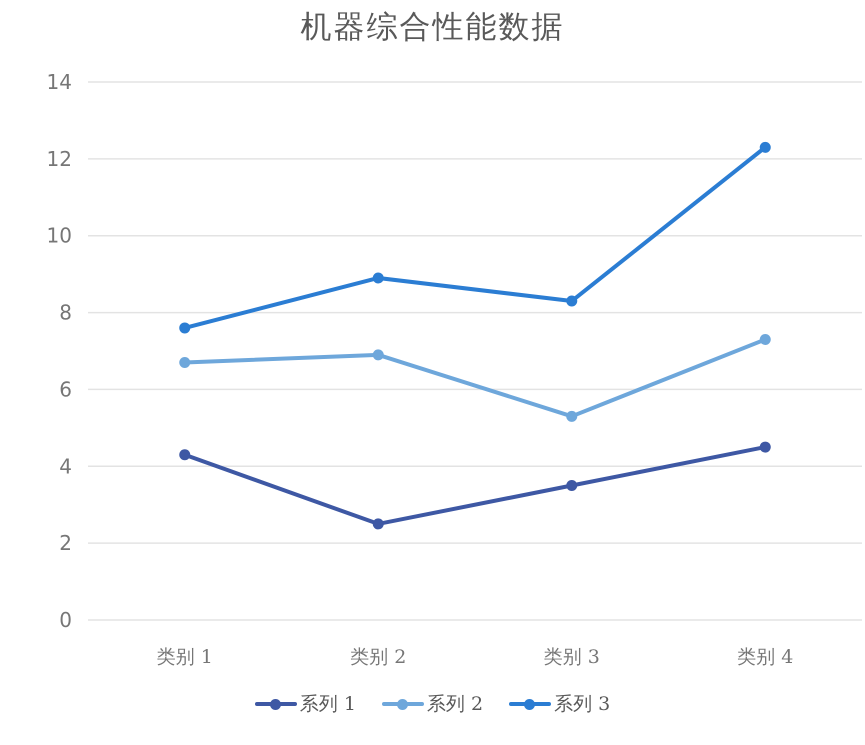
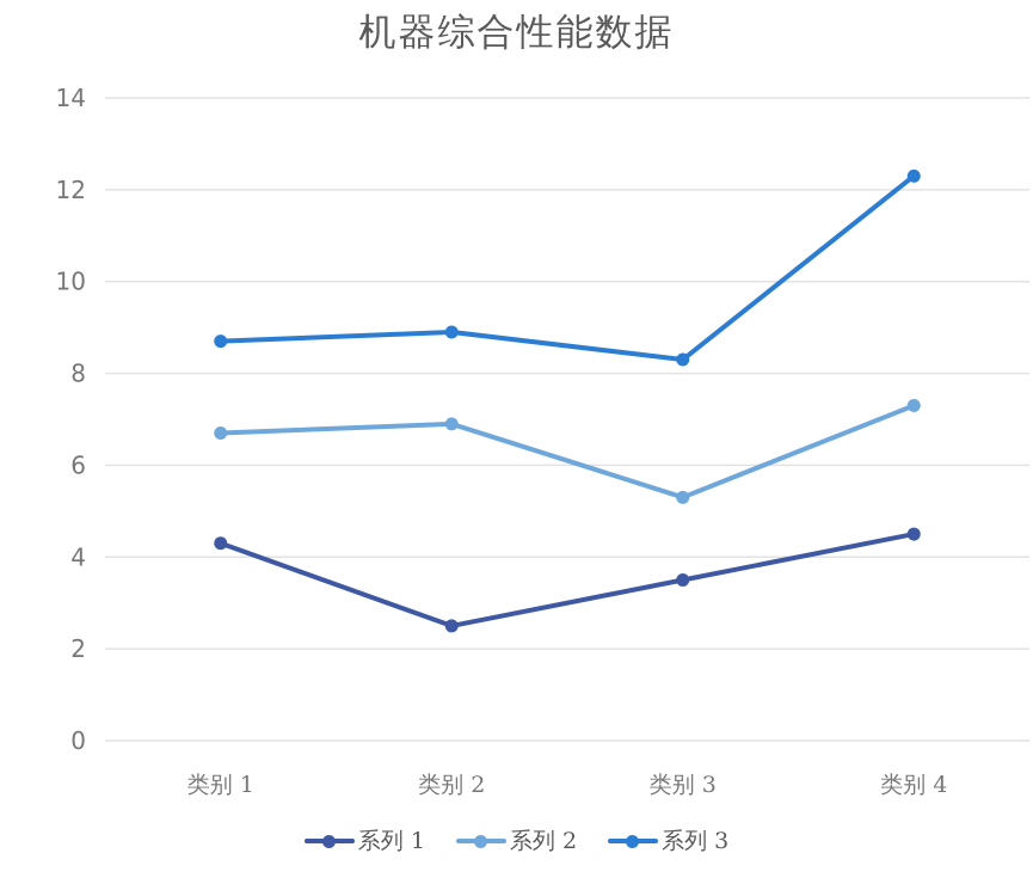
系列 3/类别 1: 7.6 -> 8.7
